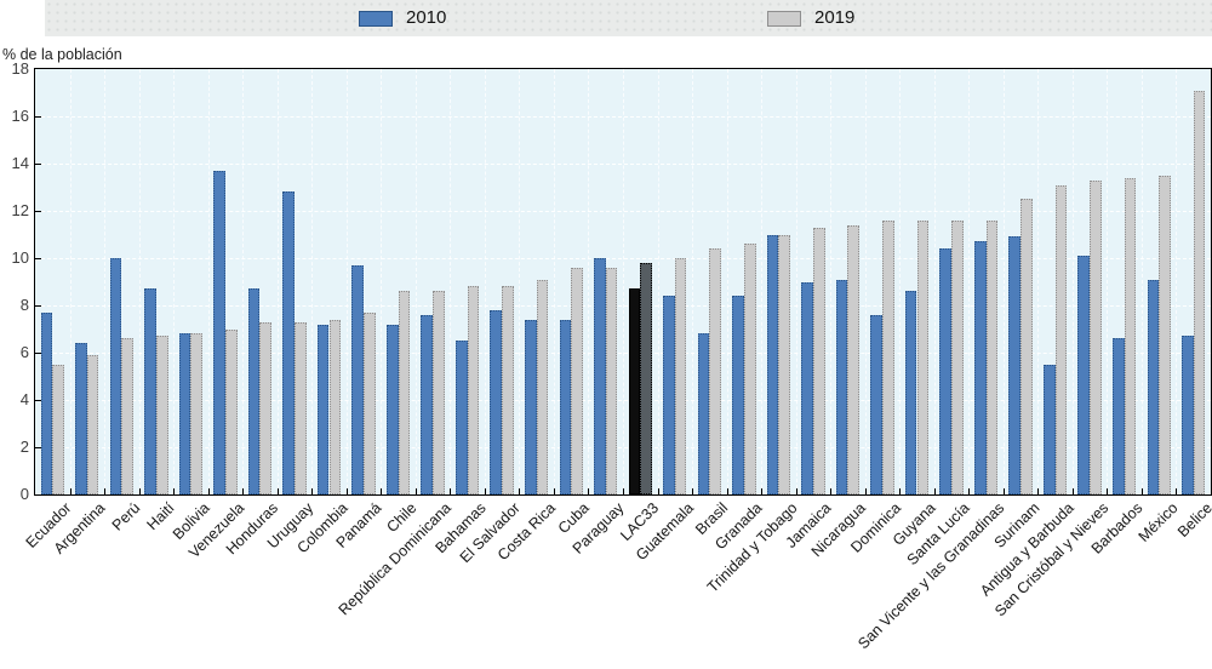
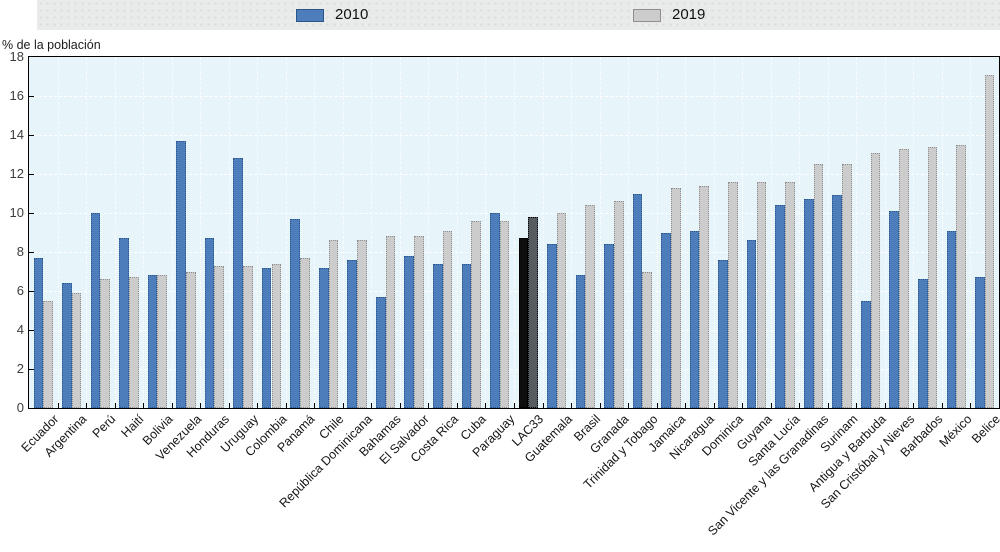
2010/Bahamas: 6.5 -> 5.7
2019/Trinidad y Tobago: 11.0 -> 7.0
2019/San Vicente y las Granadinas: 11.6 -> 12.5
